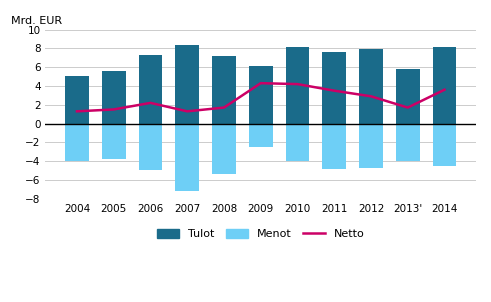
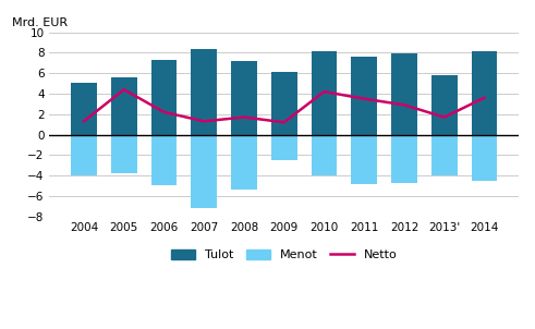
Netto/2005: 1.5 -> 4.4
Netto/2009: 4.3 -> 1.2
